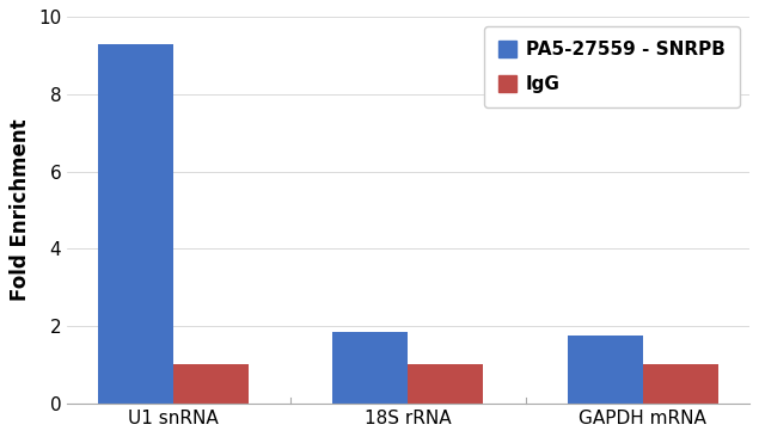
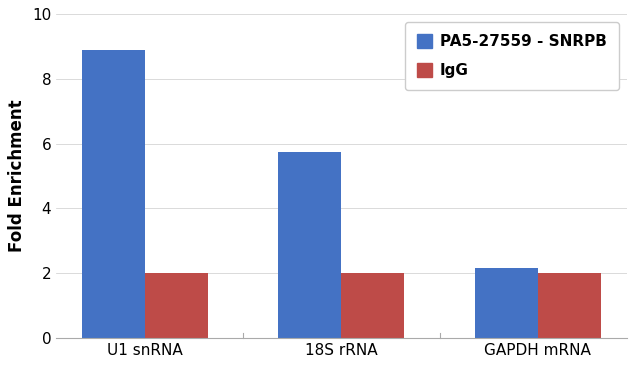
PA5-27559 - SNRPB/U1 snRNA: 9.30 -> 8.90
IgG/U1 snRNA: 1 -> 2
PA5-27559 - SNRPB/18S rRNA: 1.85 -> 5.75
IgG/18S rRNA: 1 -> 2
PA5-27559 - SNRPB/GAPDH mRNA: 1.75 -> 2.15
IgG/GAPDH mRNA: 1 -> 2
